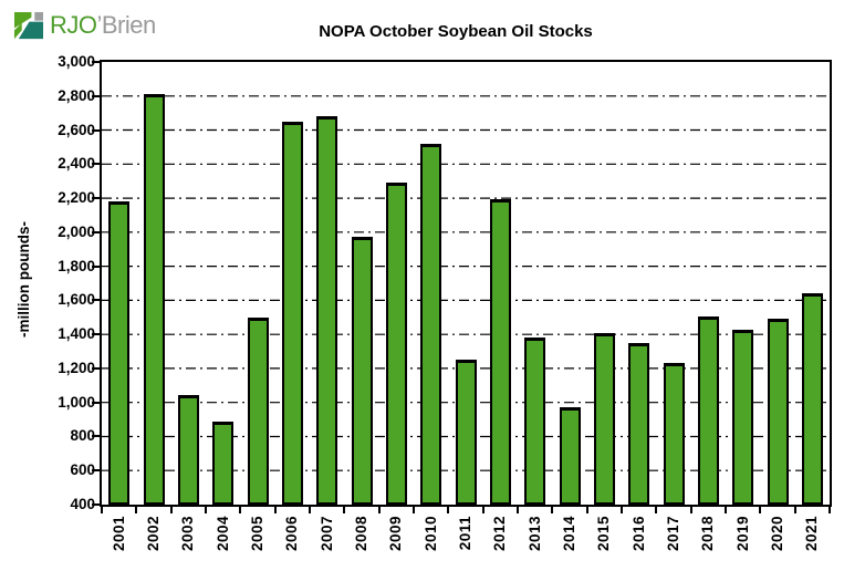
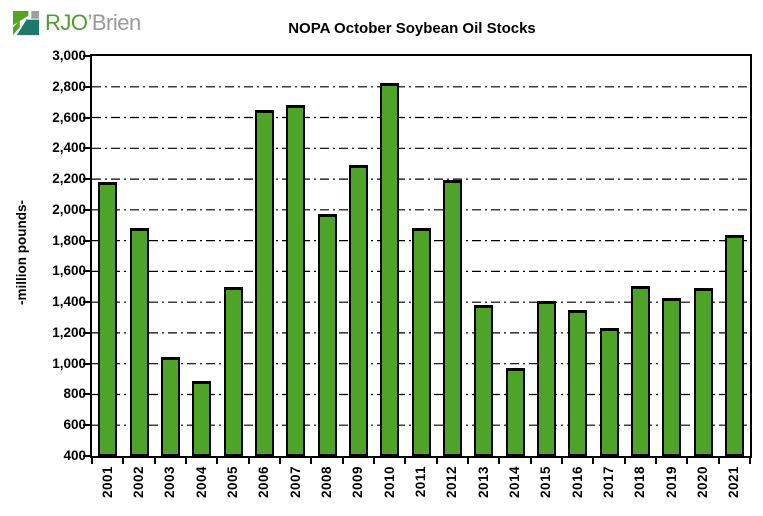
2002: 2810 -> 1880
2010: 2520 -> 2820
2011: 1250 -> 1880
2021: 1640 -> 1840
